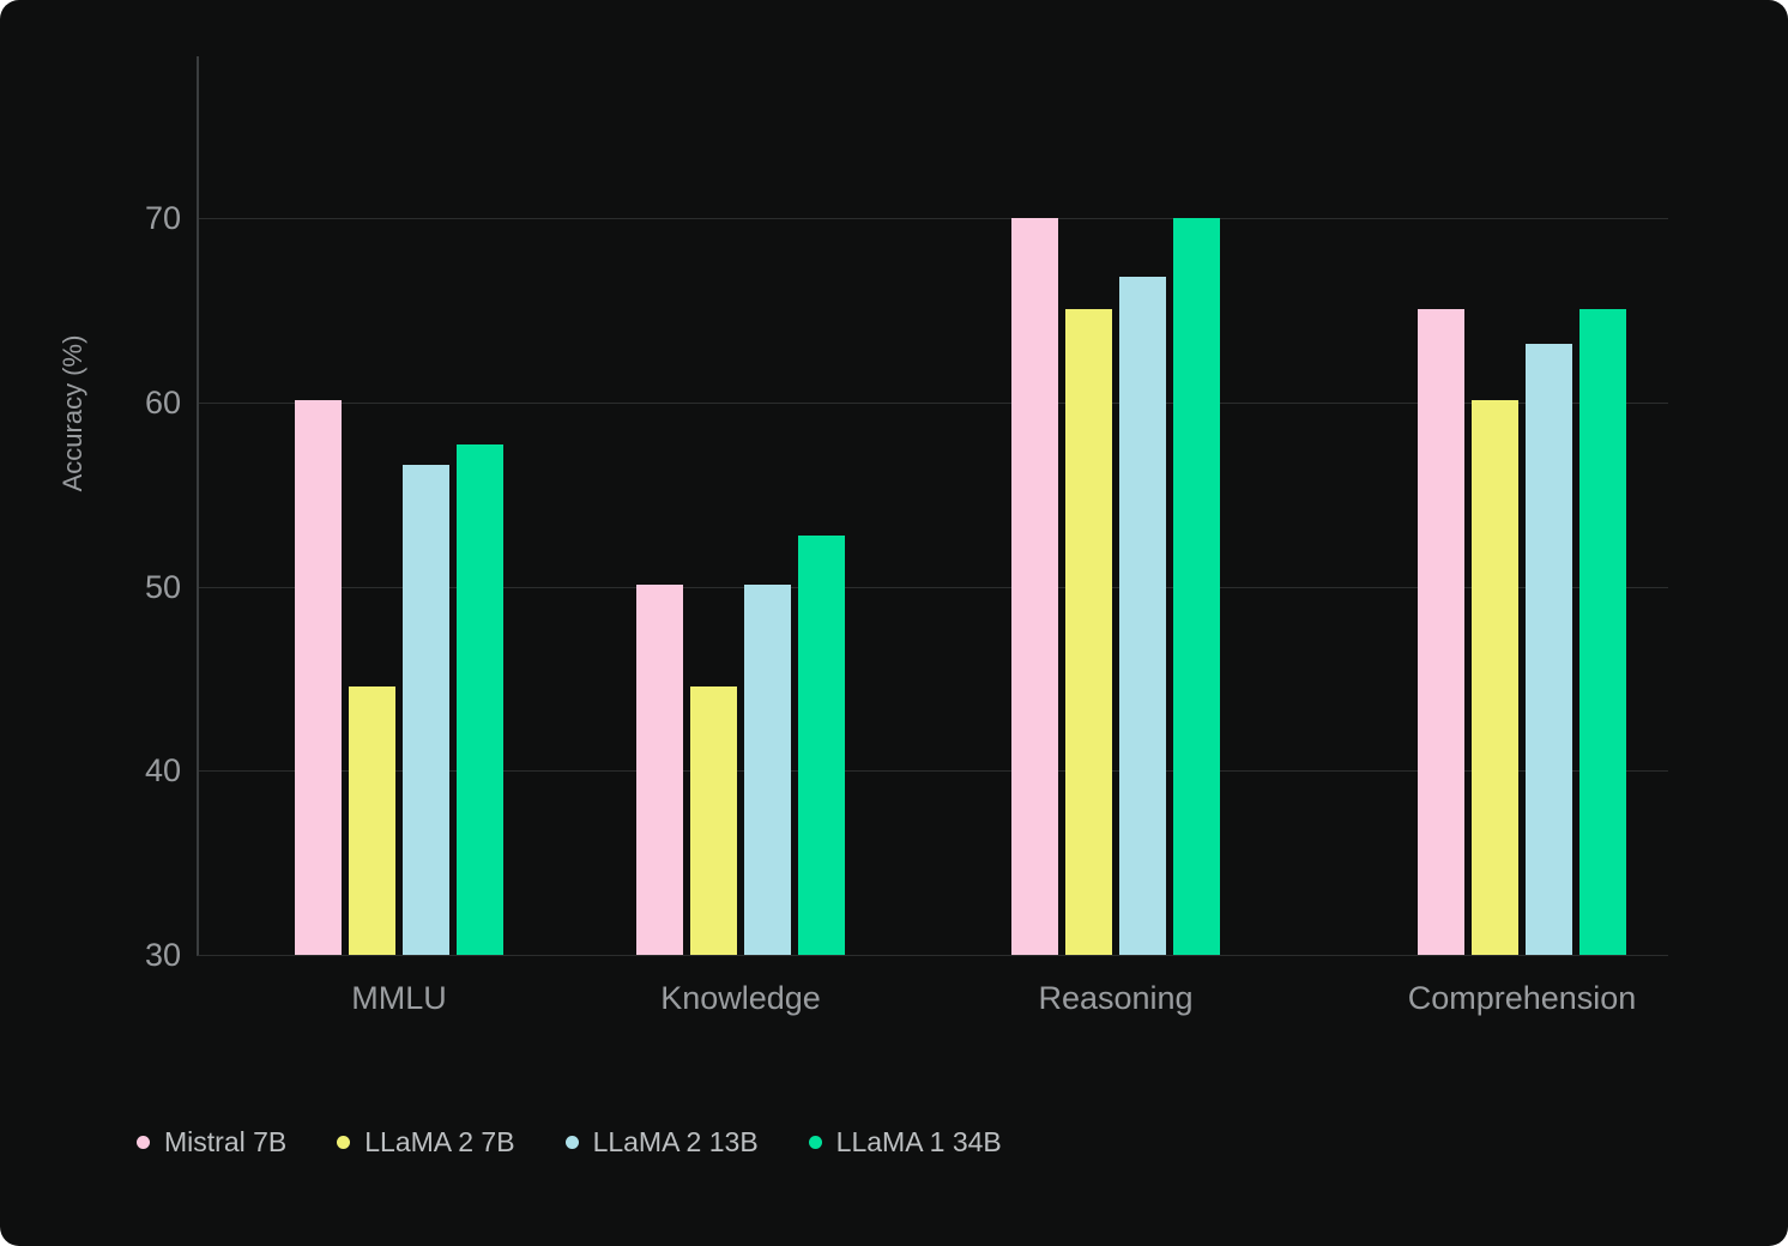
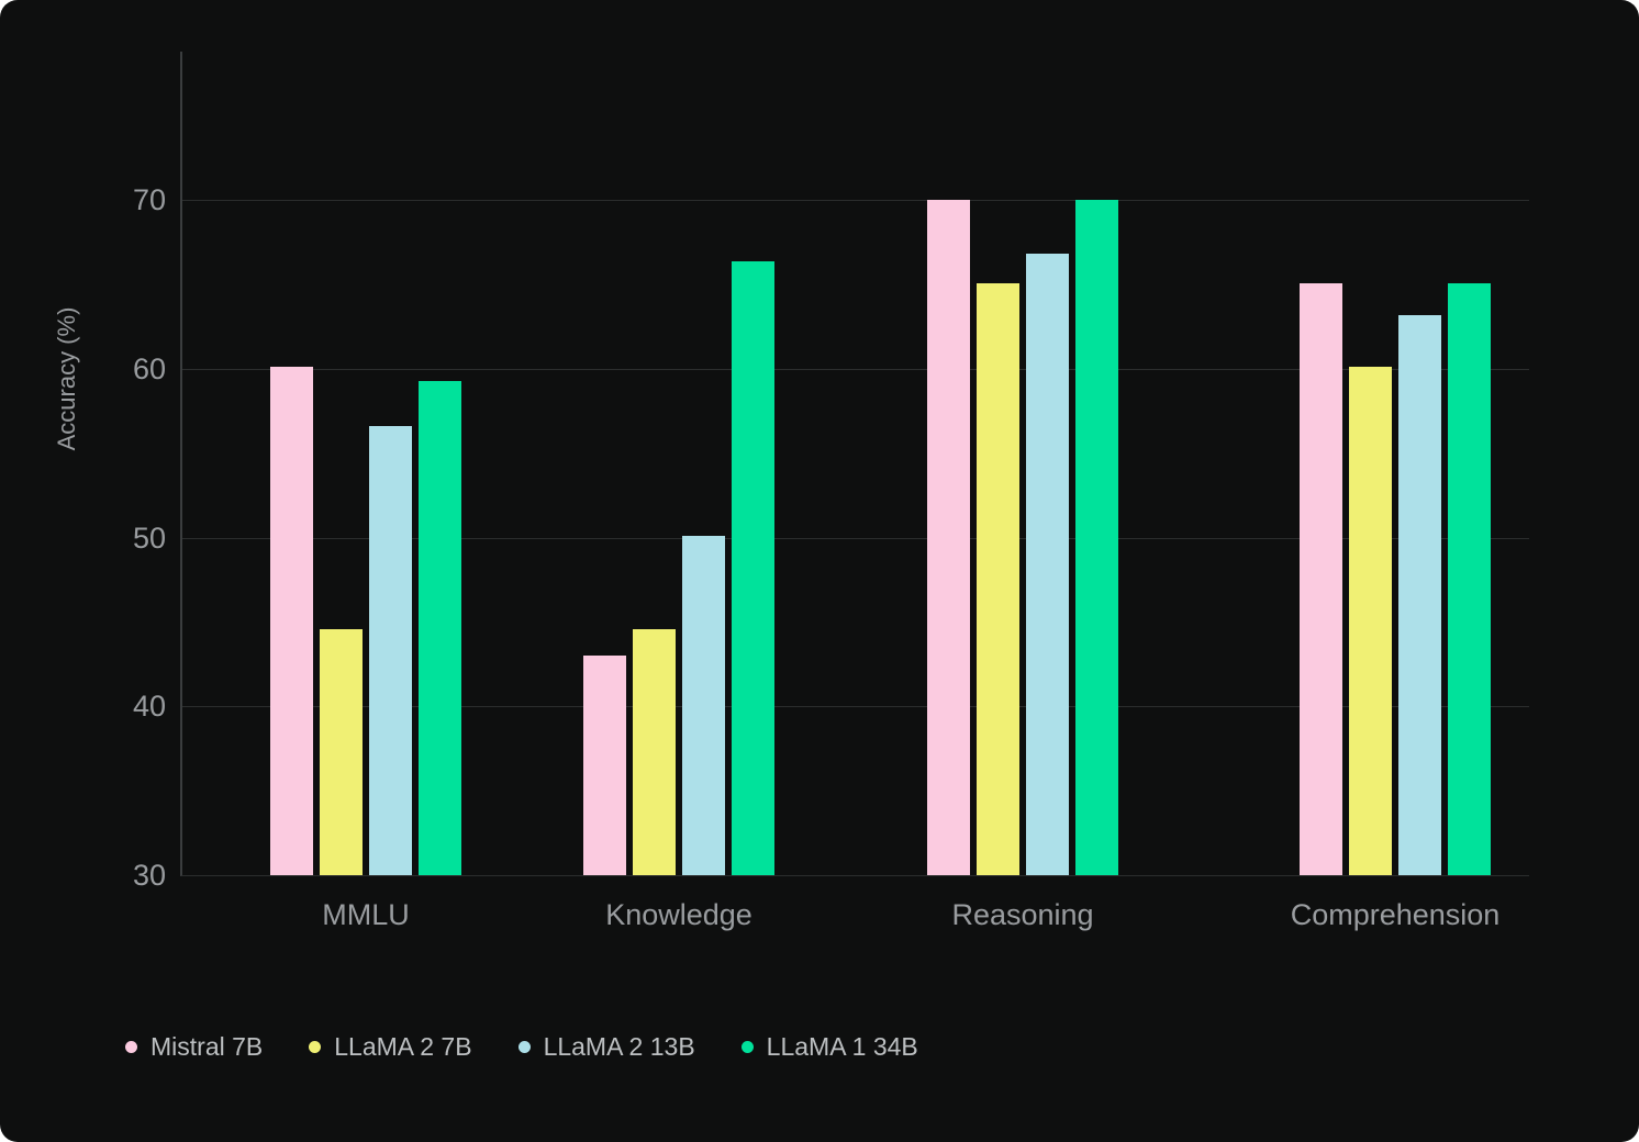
LLaMA 1 34B/MMLU: 57.7 -> 59.3
Mistral 7B/Knowledge: 50.1 -> 43.0
LLaMA 1 34B/Knowledge: 52.8 -> 66.4
